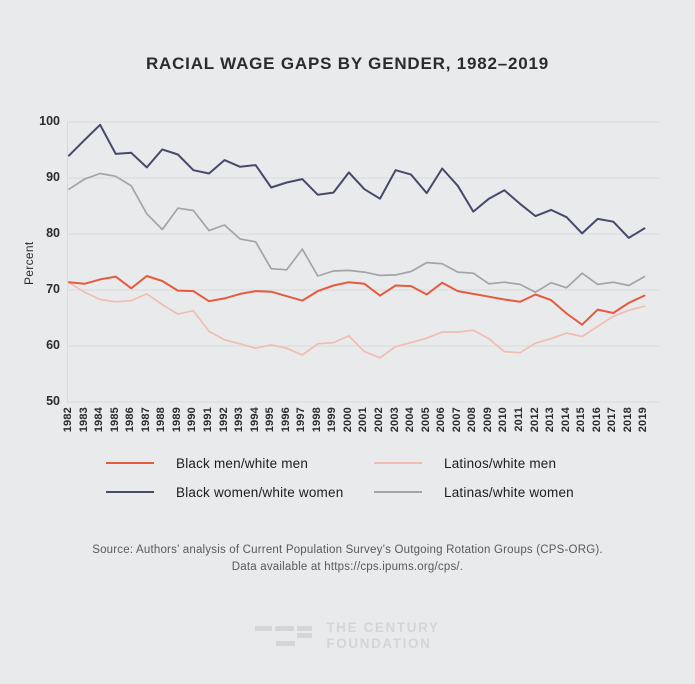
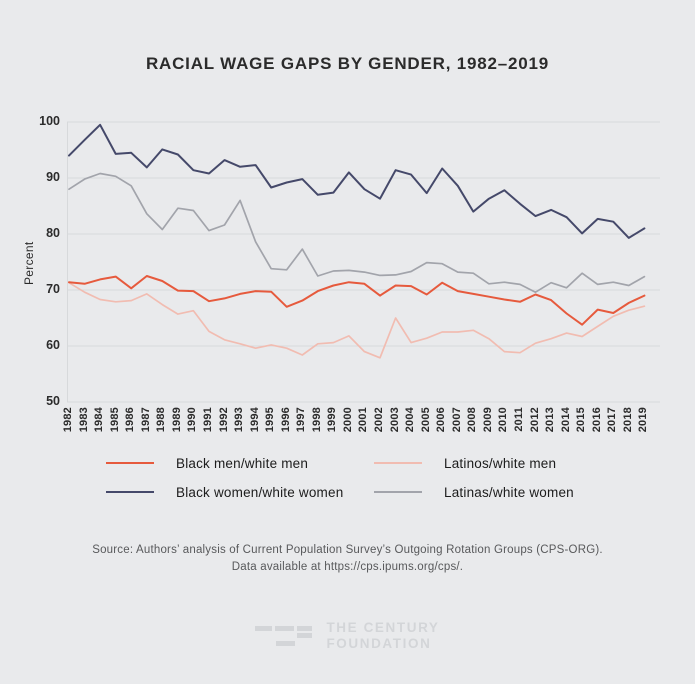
Latinas/white women/1993: 79 -> 86
Black men/white men/1996: 69 -> 67
Latinos/white men/2003: 60 -> 65
